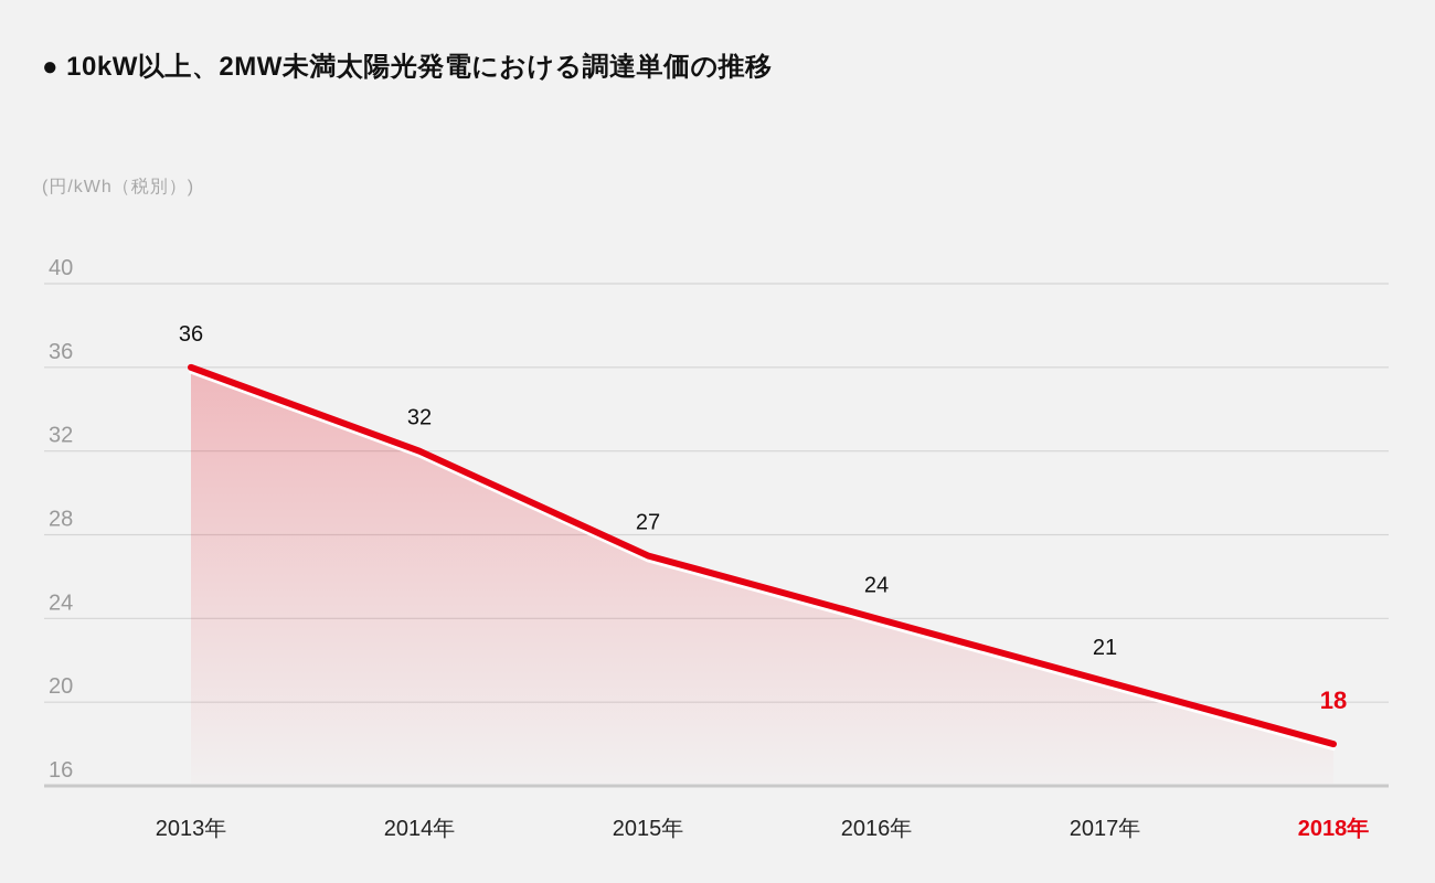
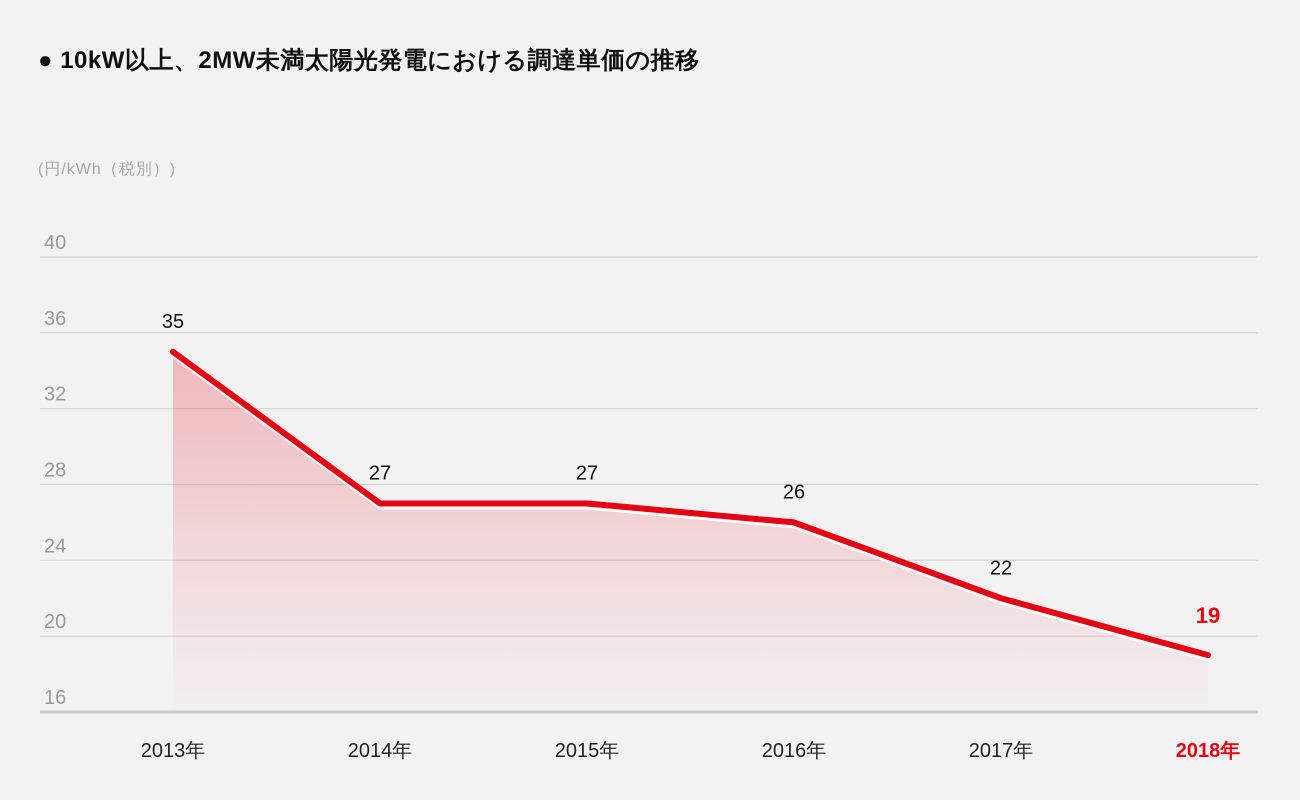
2013年: 36 -> 35
2014年: 32 -> 27
2016年: 24 -> 26
2017年: 21 -> 22
2018年: 18 -> 19
